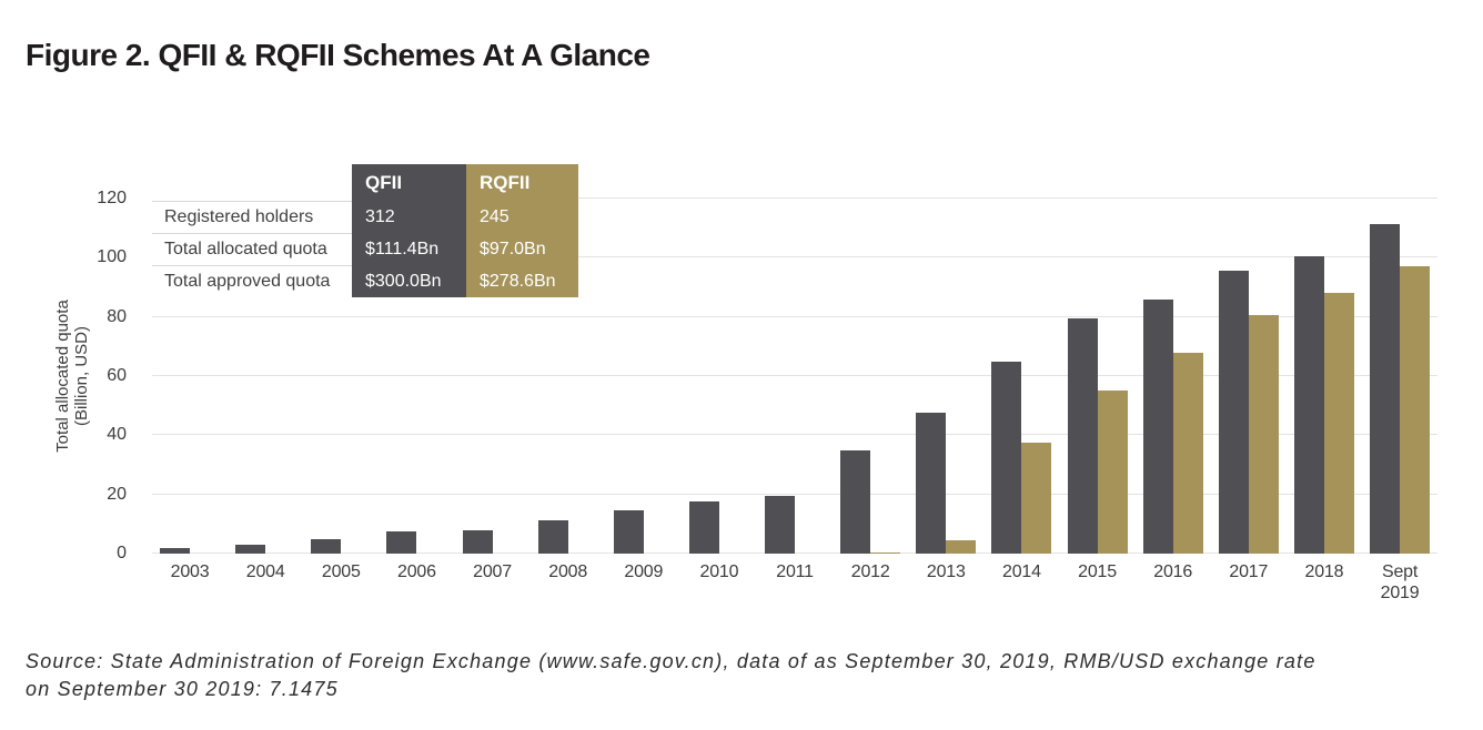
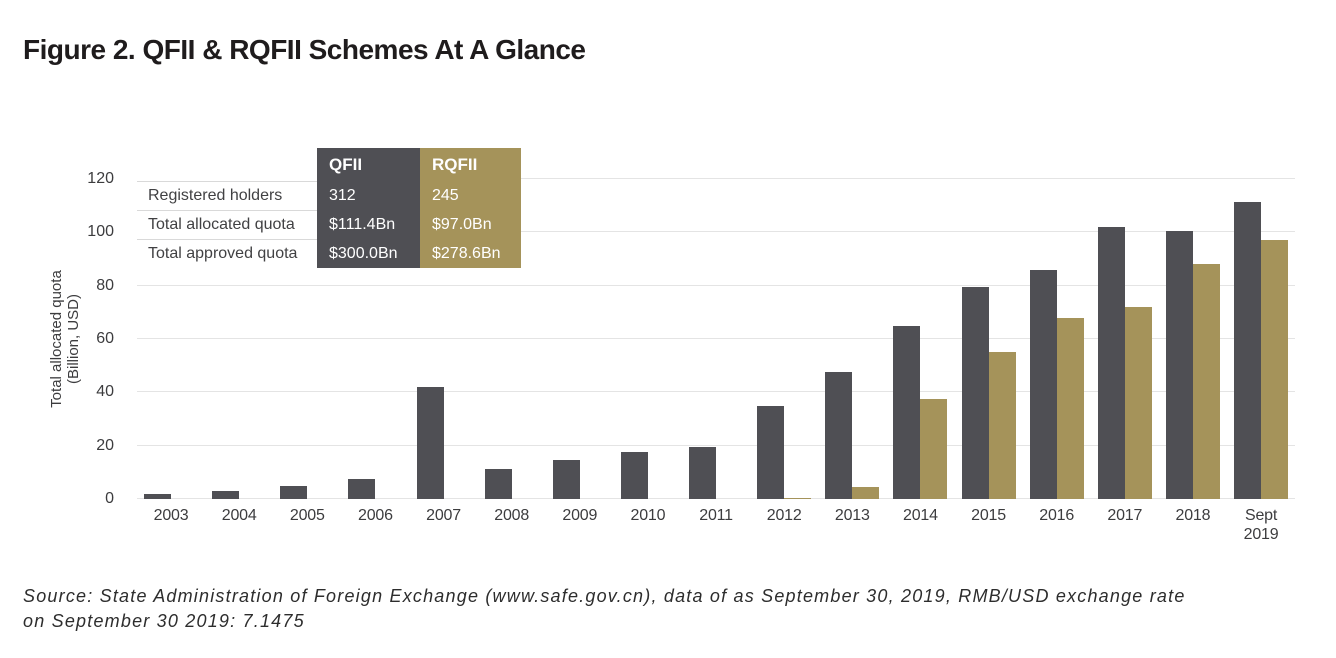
QFII/2007: 8 -> 42
QFII/2017: 96 -> 102
RQFII/2017: 80 -> 72
